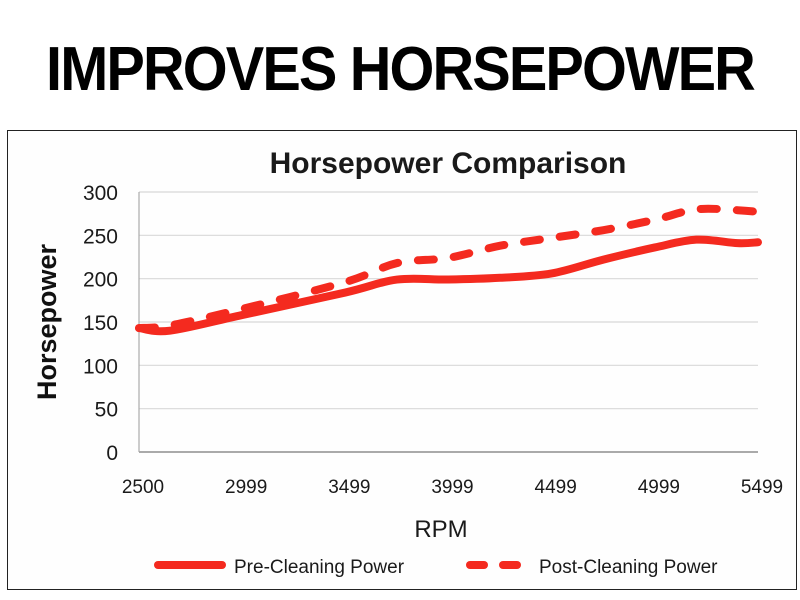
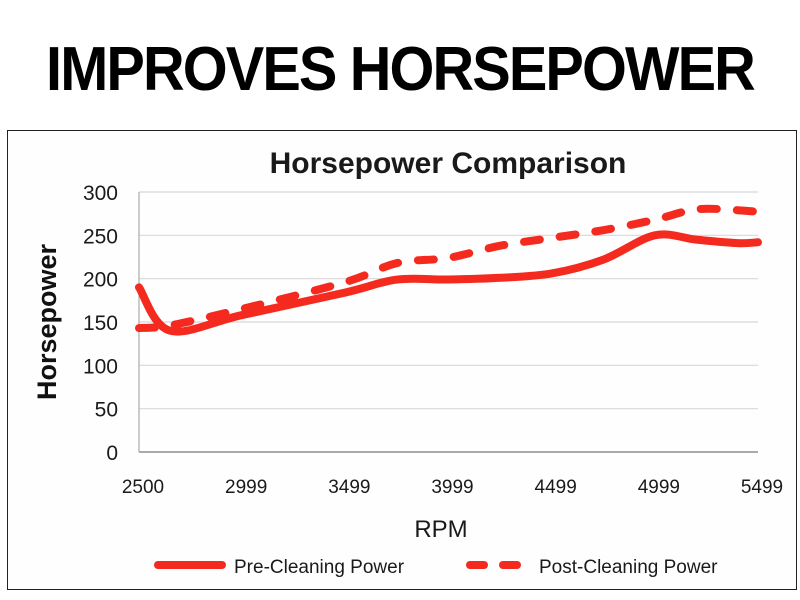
Pre-Cleaning Power/2500: 140 -> 190
Pre-Cleaning Power/4999: 240 -> 250
